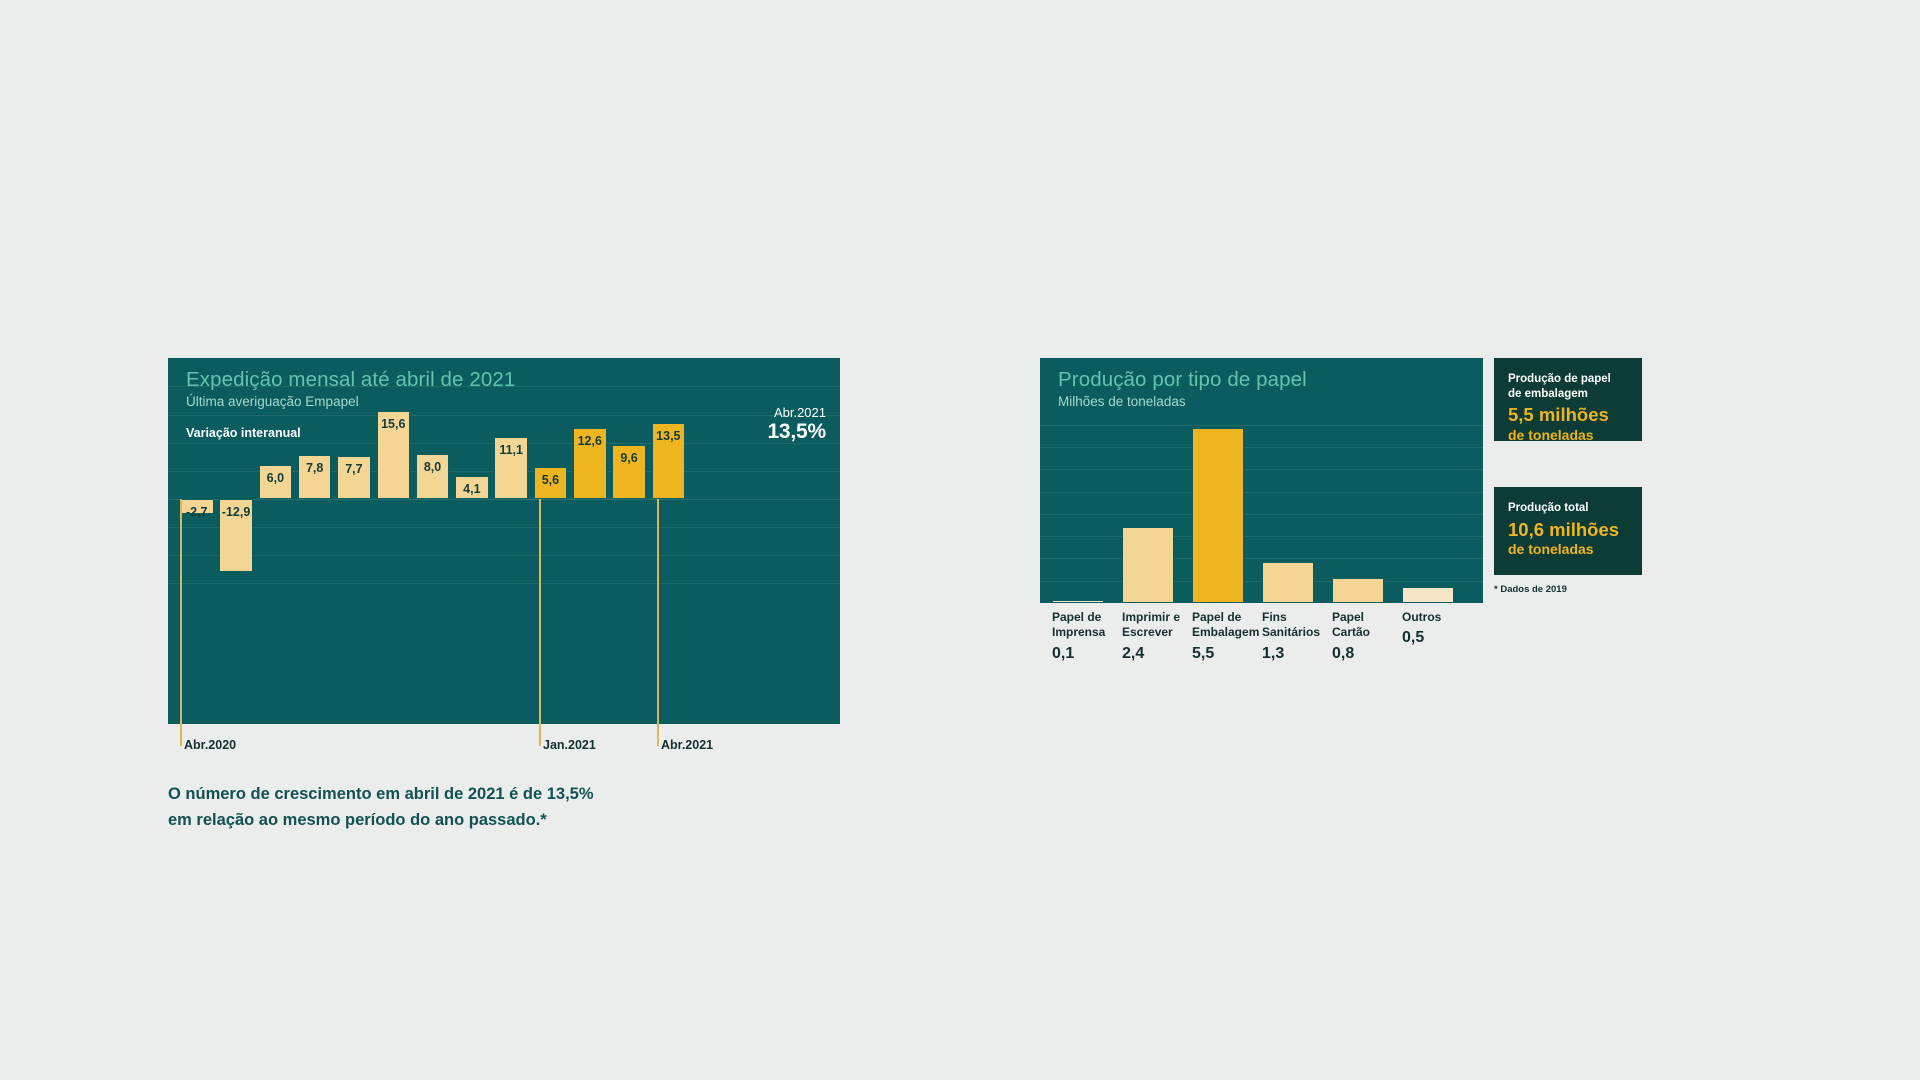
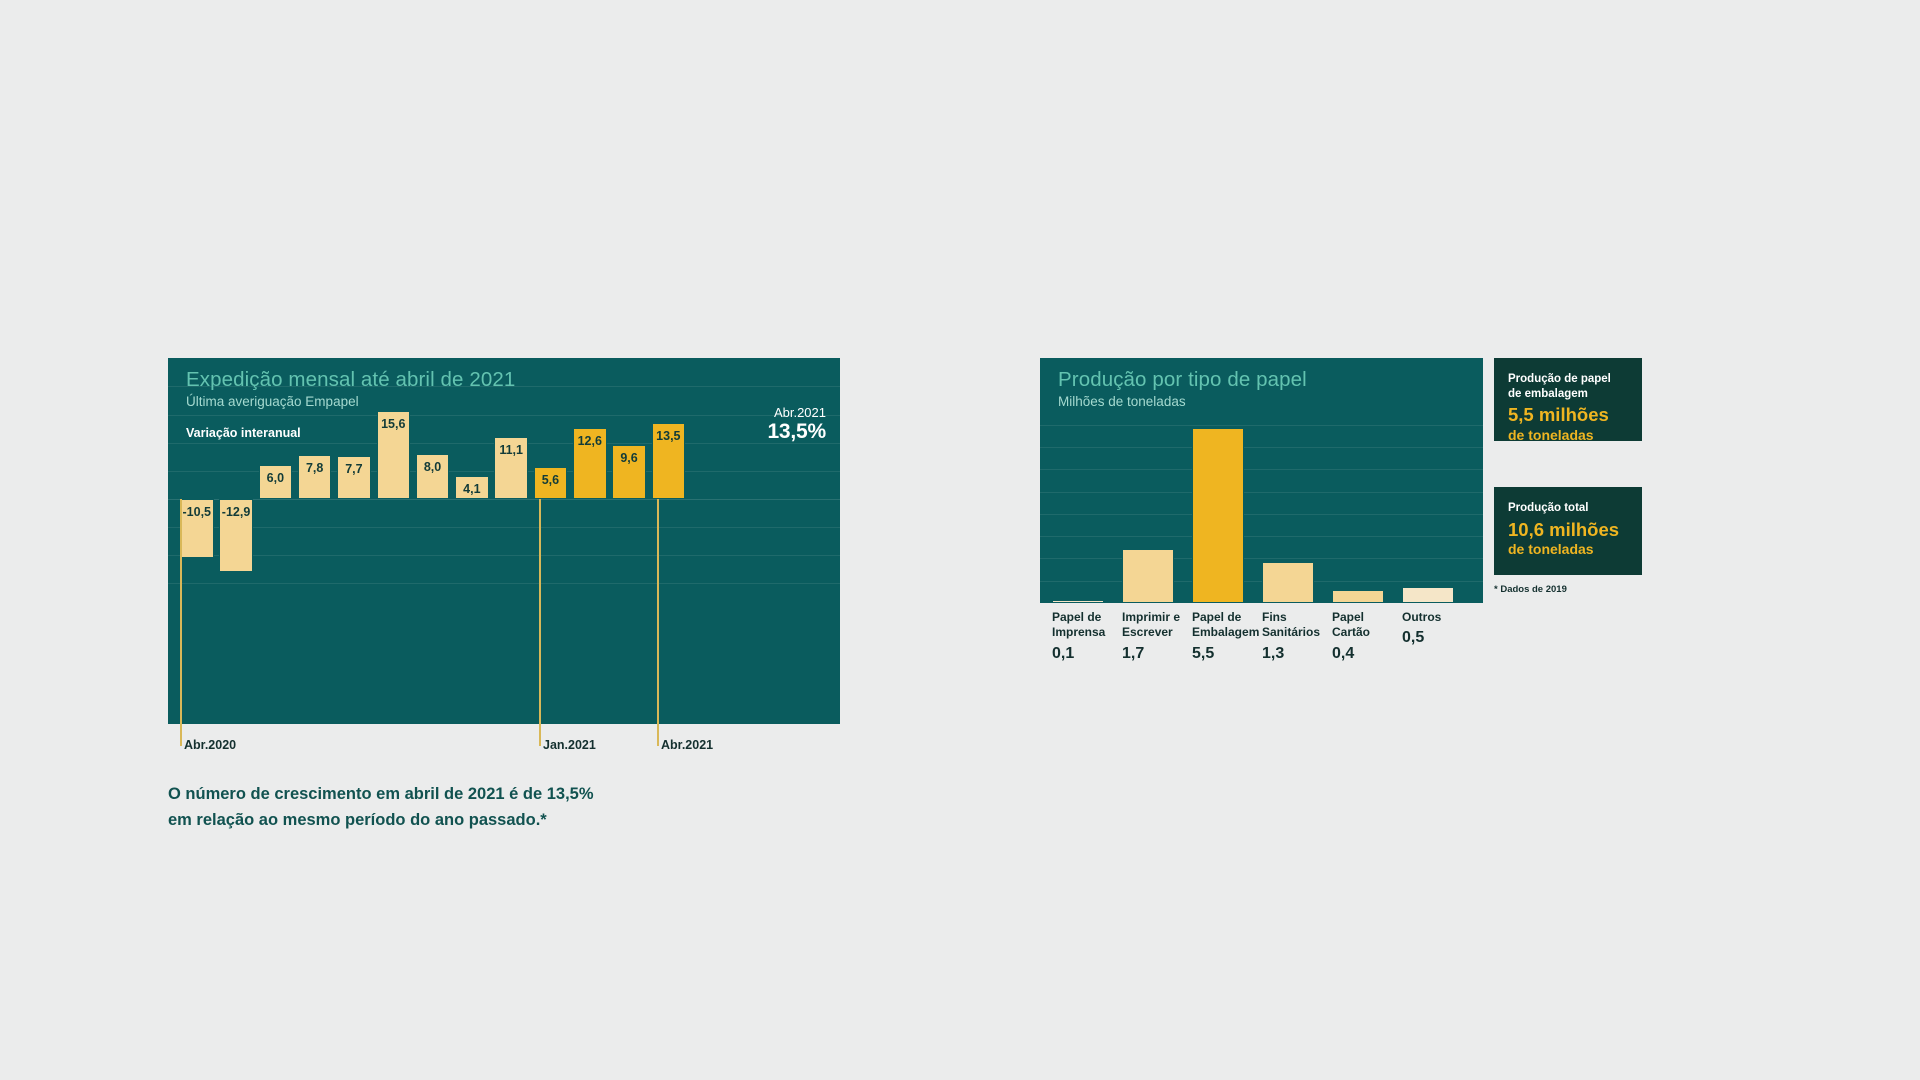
Expedição mensal até abril de 2021/Abr.2020: -2,7 -> -10,5
Produção por tipo de papel/Imprimir e Escrever: 2,4 -> 1,7
Produção por tipo de papel/Papel Cartão: 0,8 -> 0,4
